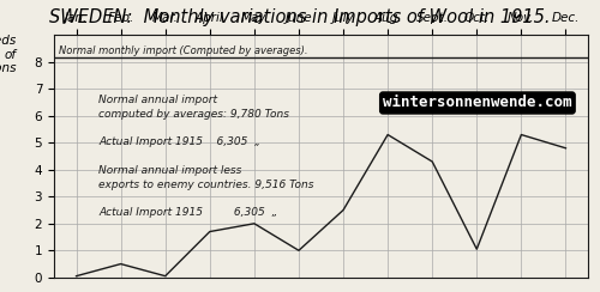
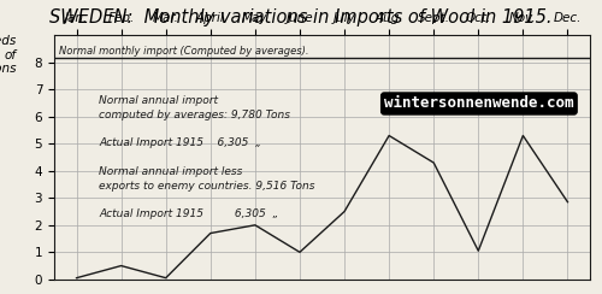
Dec.: 4.80 -> 2.85
